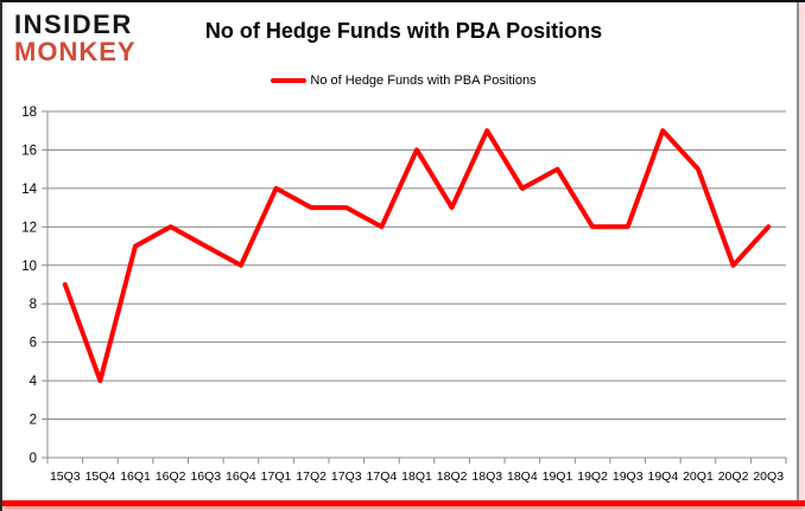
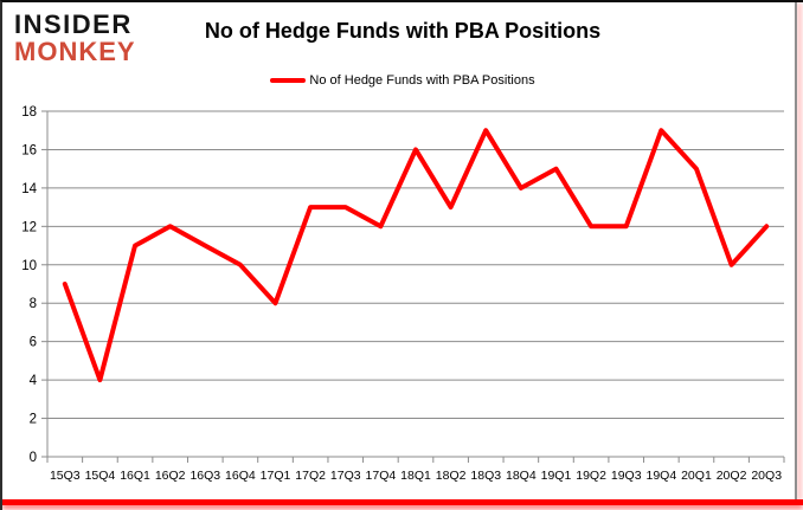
17Q1: 14 -> 8
